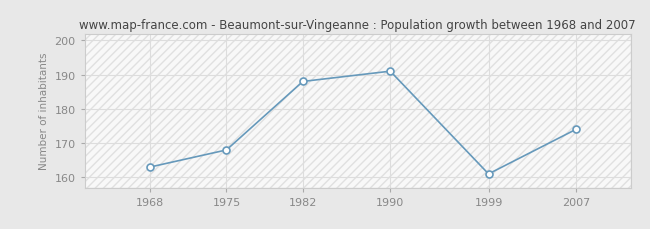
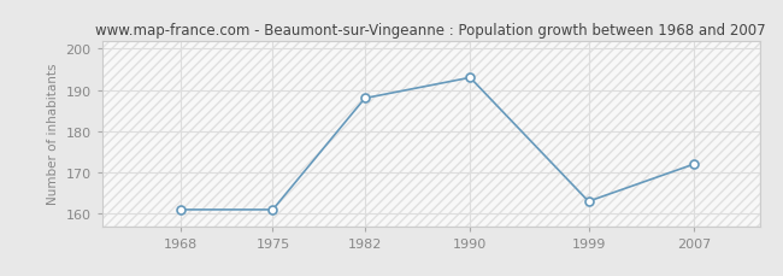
1968: 163 -> 161
1975: 168 -> 161
1990: 191 -> 193
1999: 161 -> 163
2007: 174 -> 172
